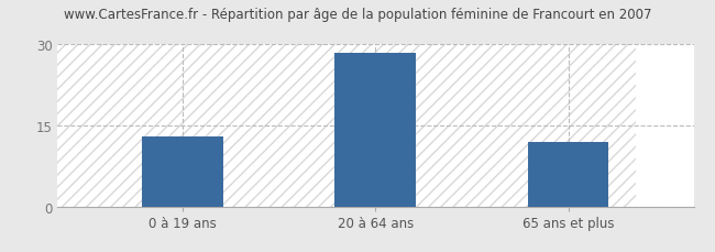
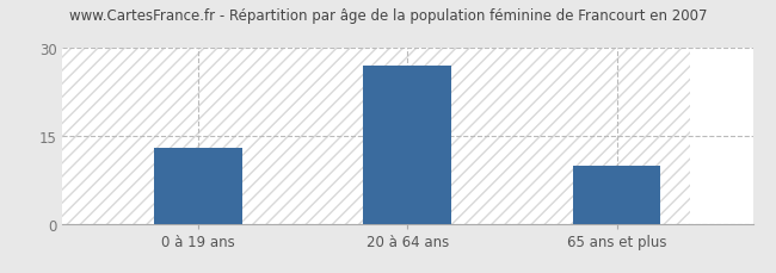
20 à 64 ans: 28.5 -> 27.0
65 ans et plus: 12.0 -> 10.0
